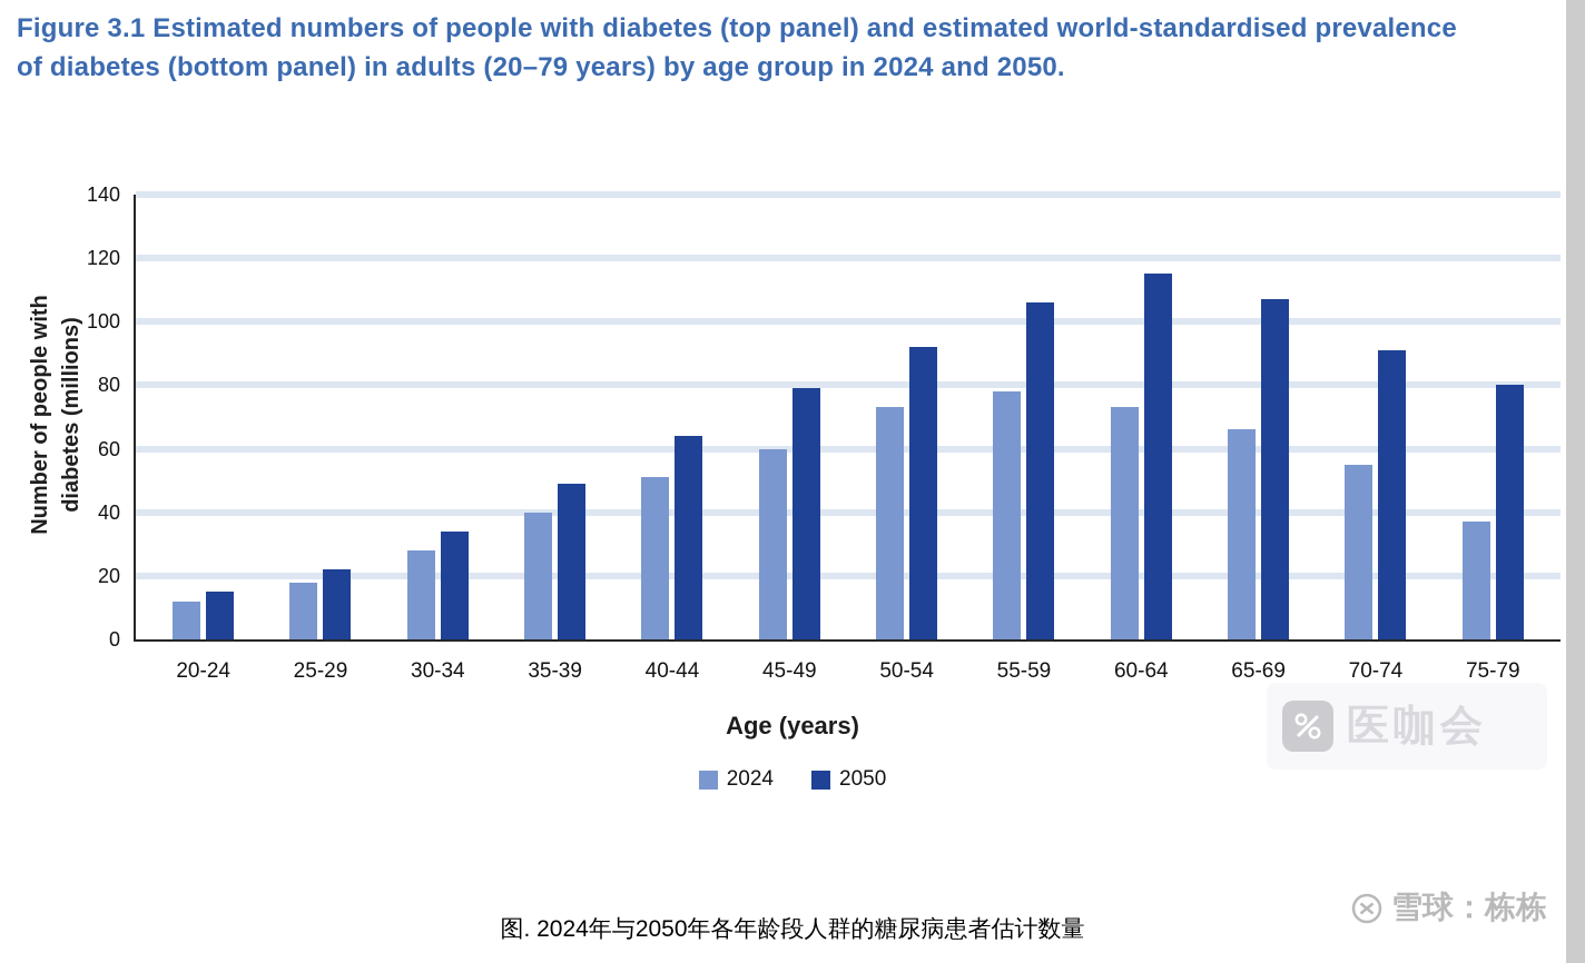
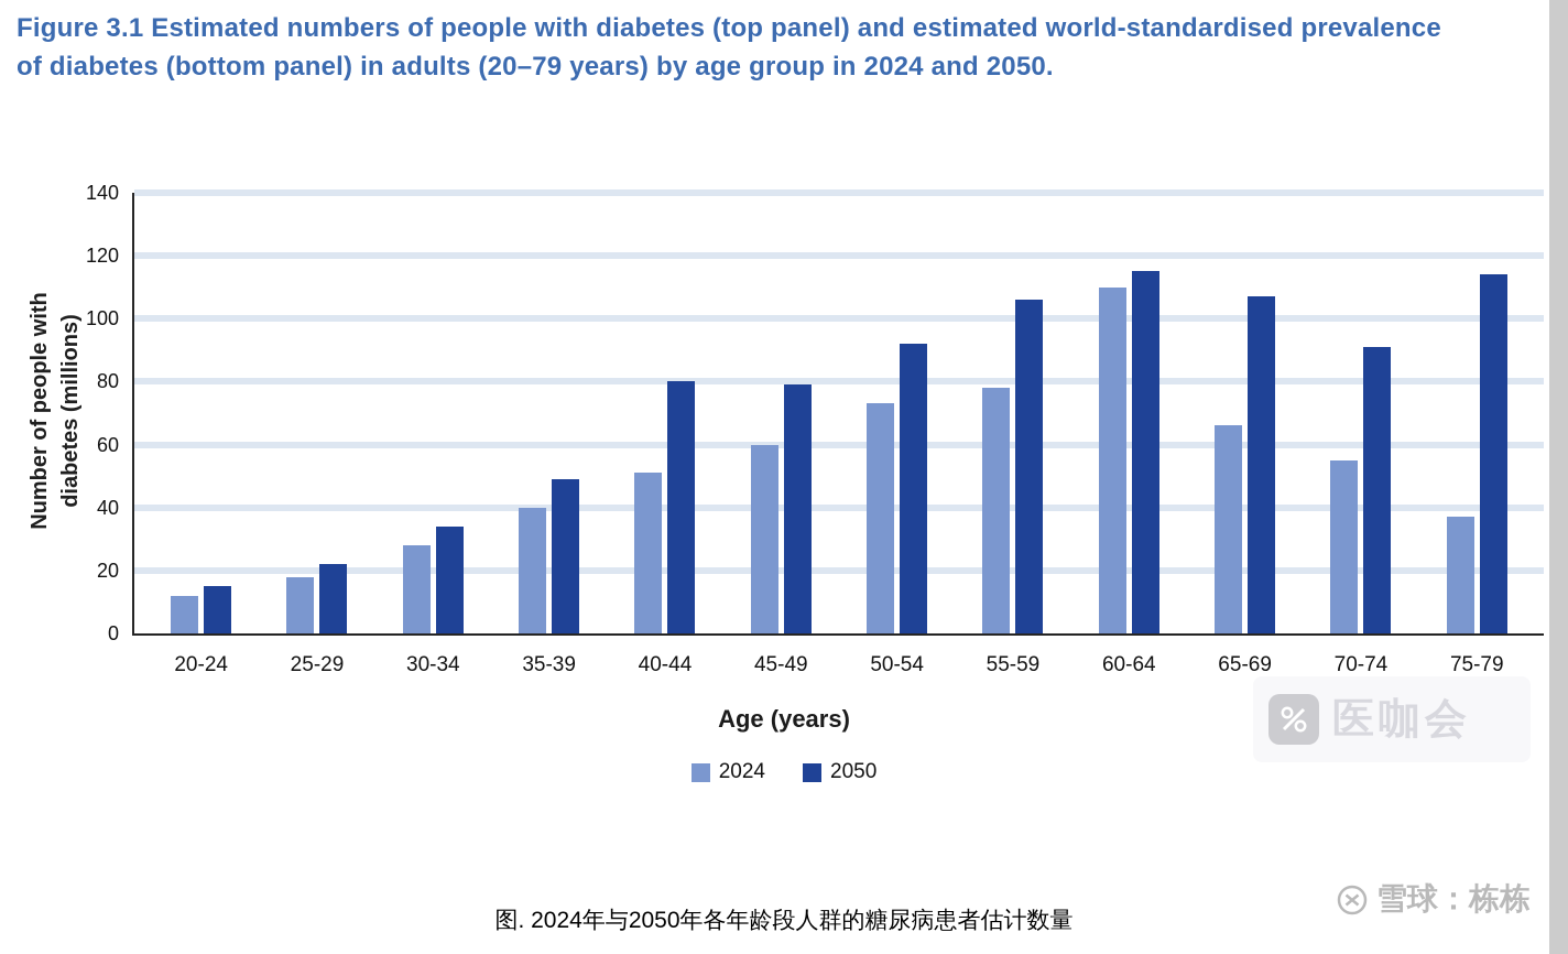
2050/40-44: 64 -> 80
2024/60-64: 73 -> 110
2050/75-79: 80 -> 114
